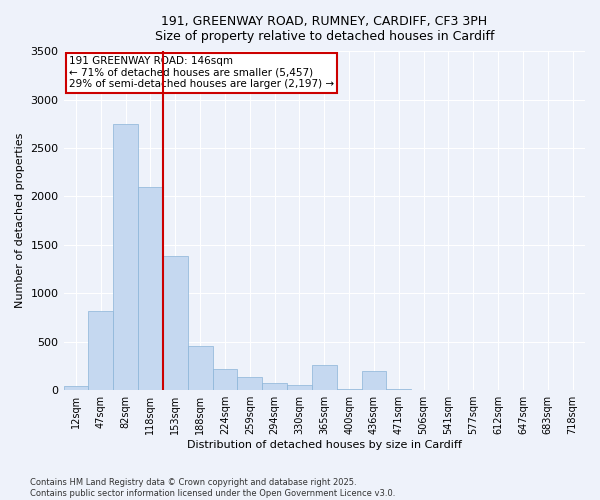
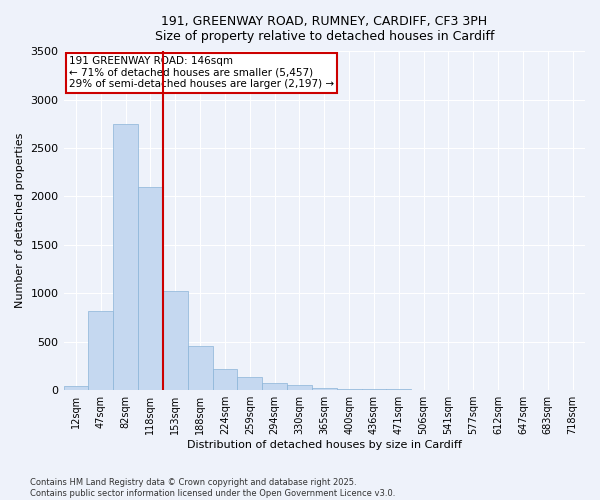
153sqm: 1380 -> 1020
365sqm: 260 -> 20
436sqm: 200 -> 10
